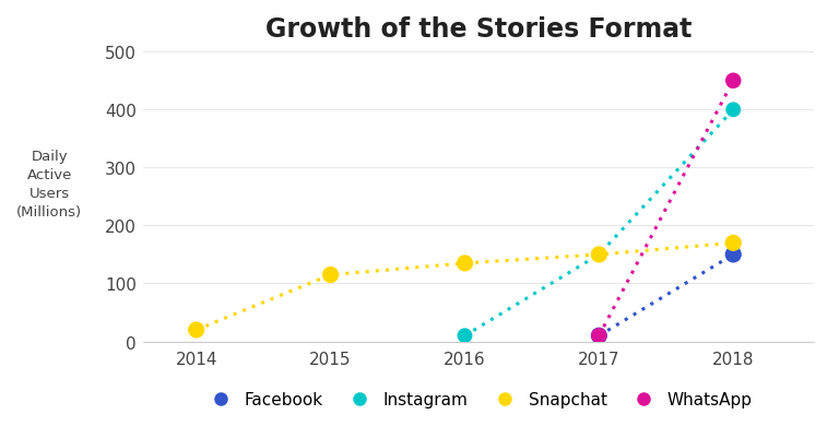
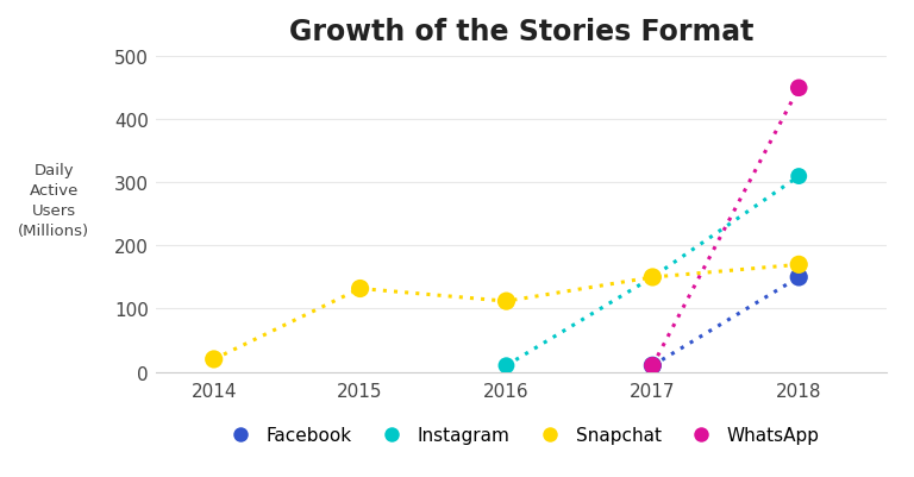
Snapchat/2015: 115 -> 132
Snapchat/2016: 135 -> 112
Instagram/2018: 400 -> 310
